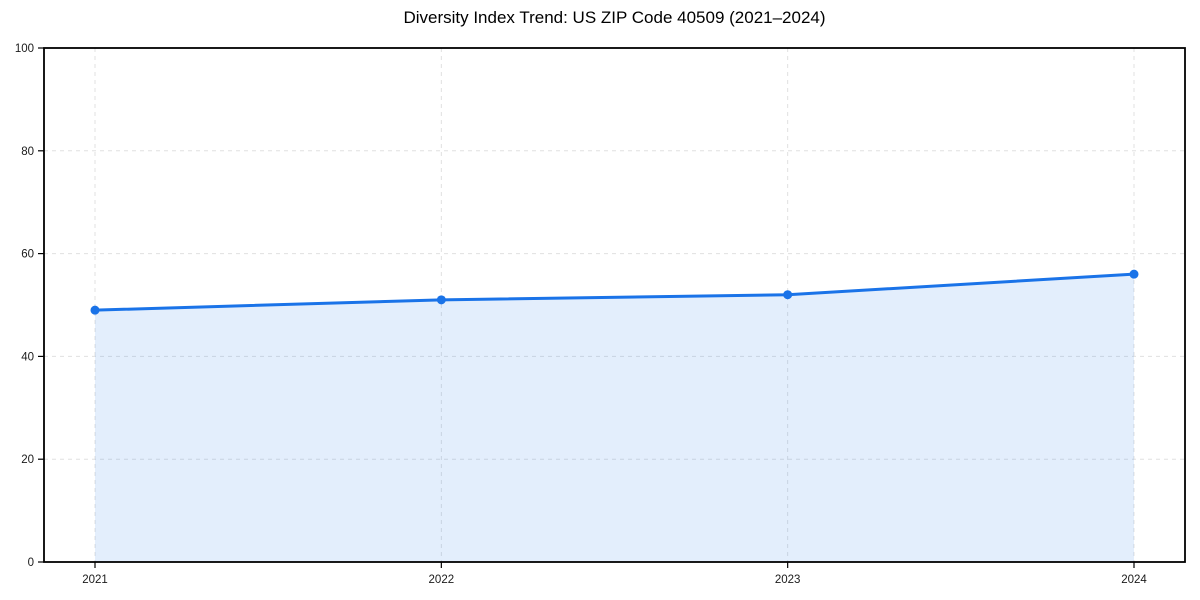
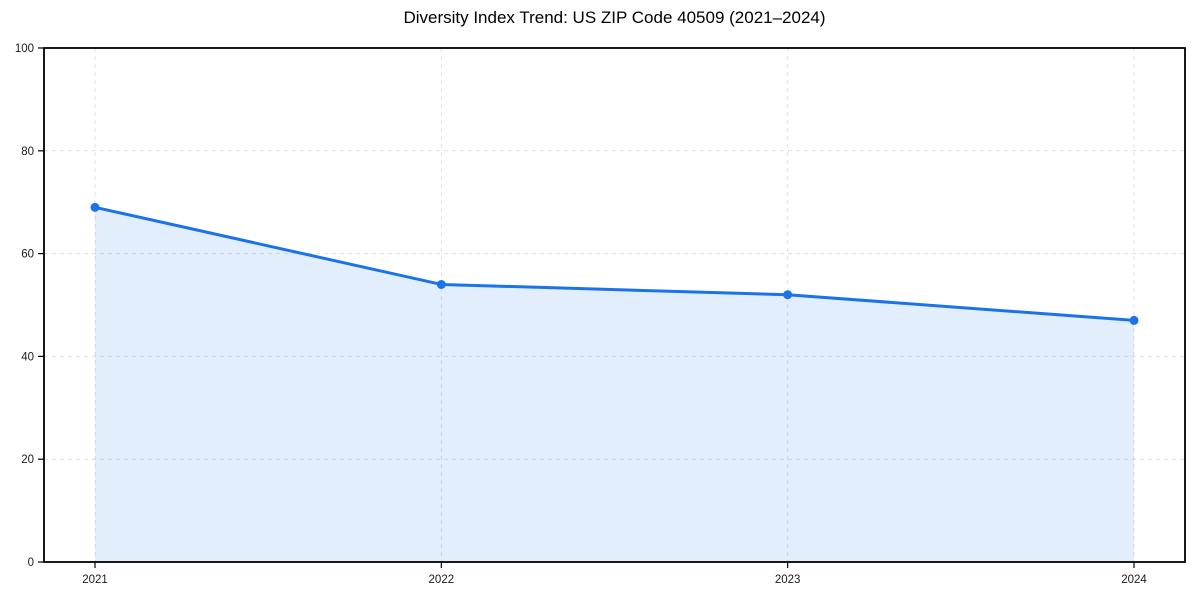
2021: 49 -> 69
2022: 51 -> 54
2024: 56 -> 47
